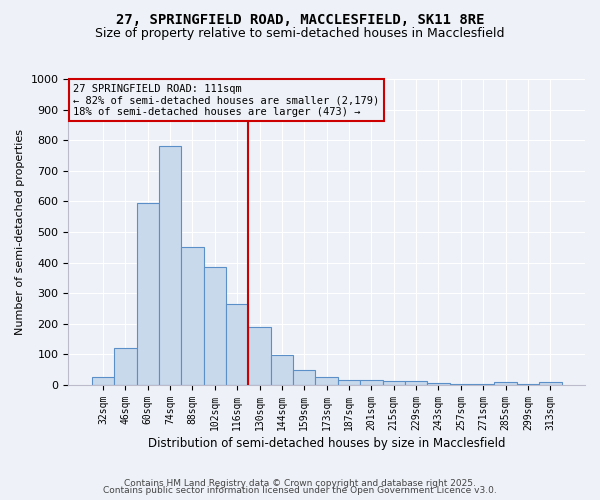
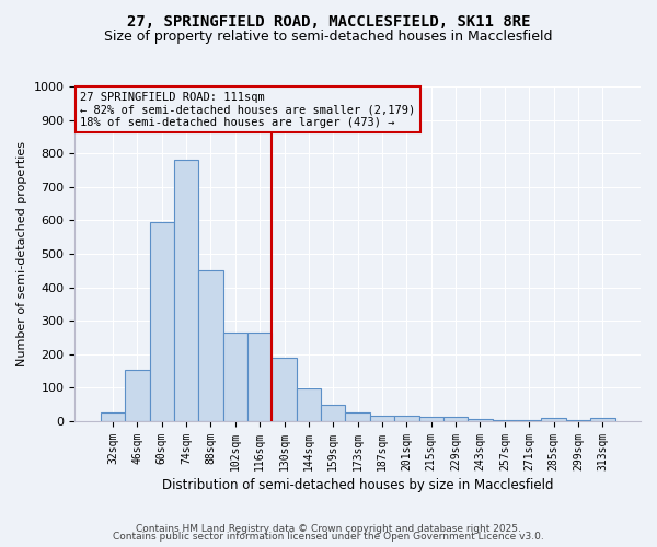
46sqm: 120 -> 155
102sqm: 385 -> 265
